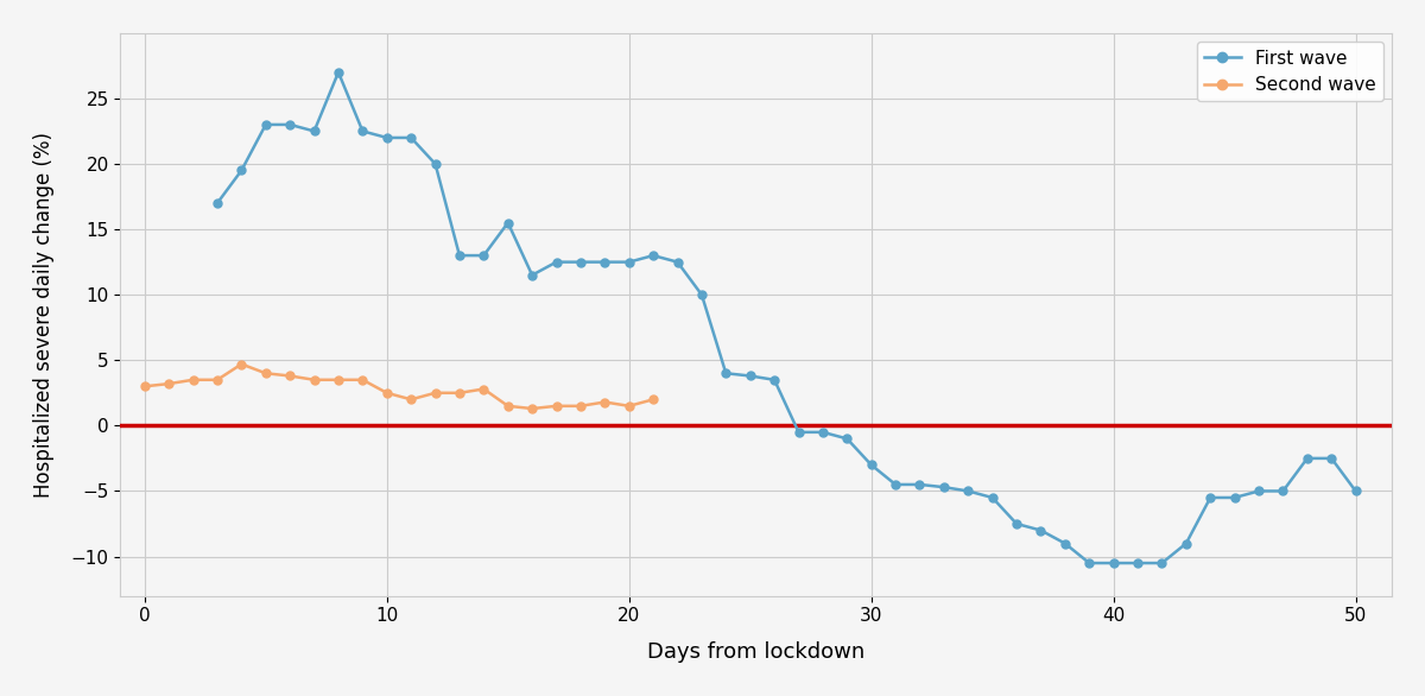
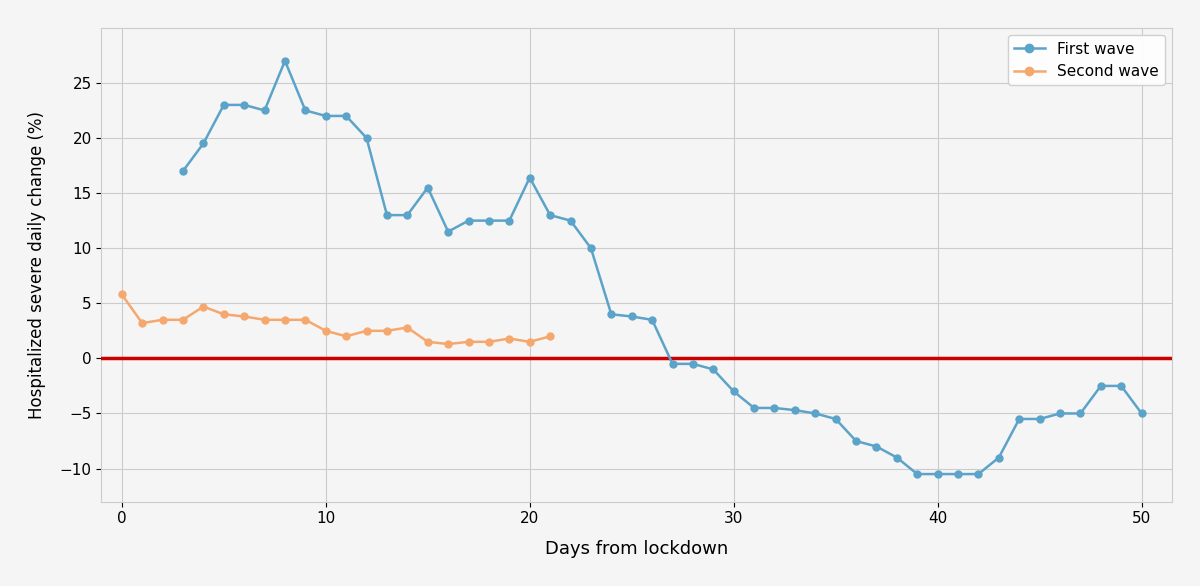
Second wave/0: 3.0 -> 5.8
First wave/20: 12.5 -> 16.4
